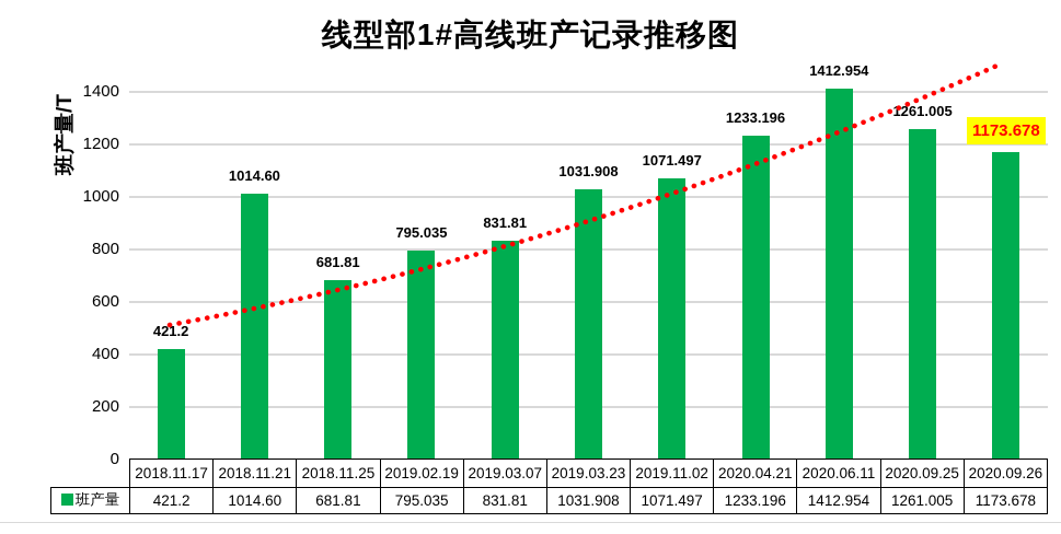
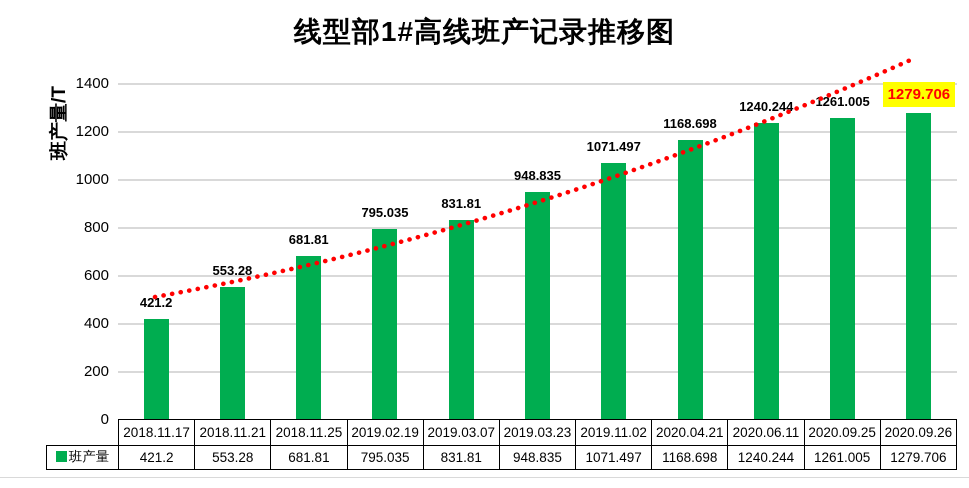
2018.11.21: 1014.60 -> 553.28
2019.03.23: 1031.908 -> 948.835
2020.04.21: 1233.196 -> 1168.698
2020.06.11: 1412.954 -> 1240.244
2020.09.26: 1173.678 -> 1279.706
